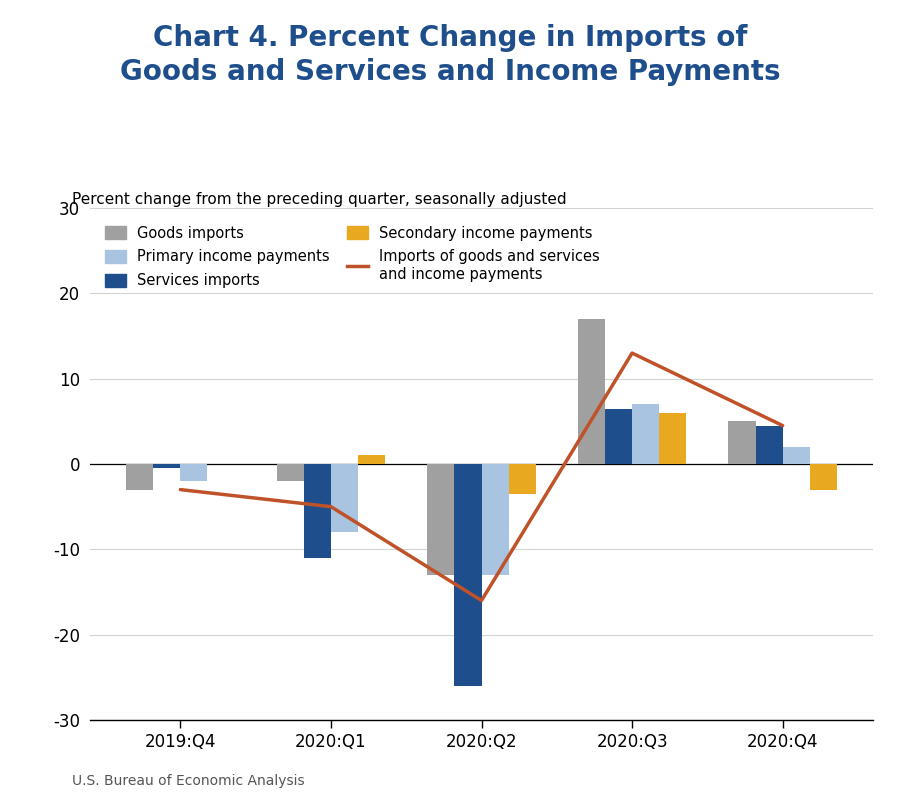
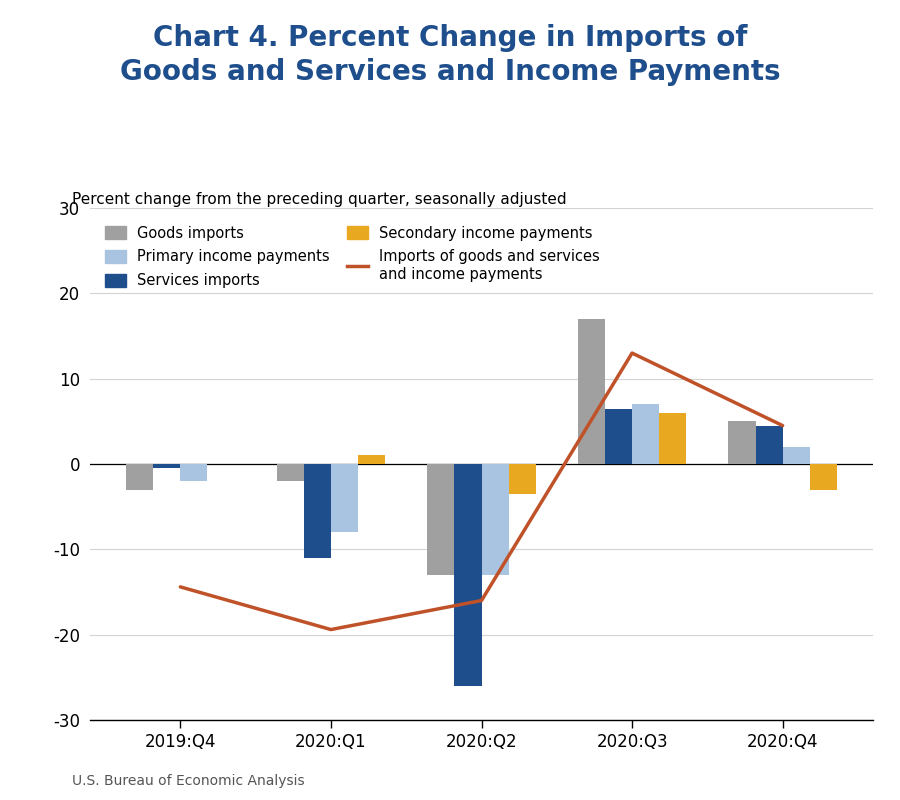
Imports of goods and services and income payments/2019:Q4: -3.0 -> -14.4
Imports of goods and services and income payments/2020:Q1: -5.0 -> -19.4
